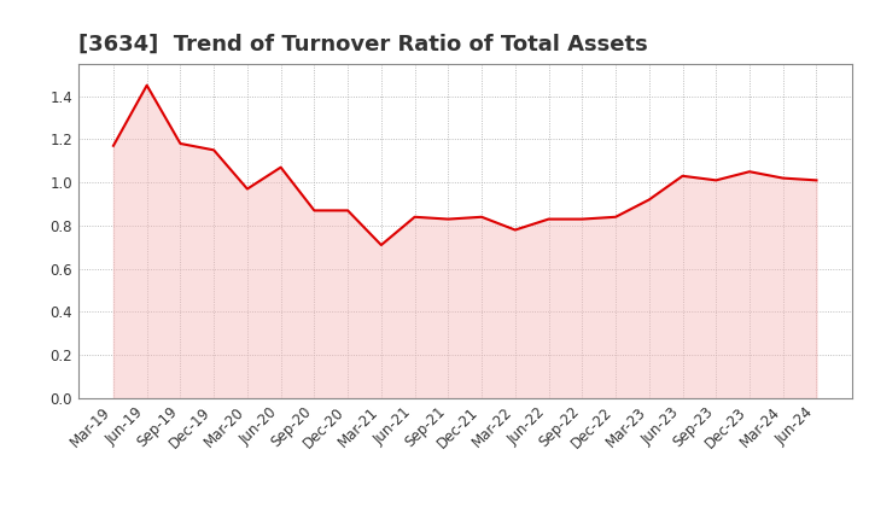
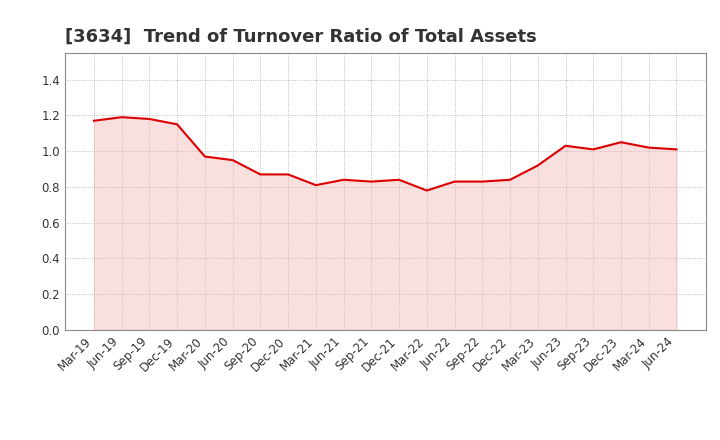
Jun-19: 1.45 -> 1.19
Jun-20: 1.07 -> 0.95
Mar-21: 0.71 -> 0.81
